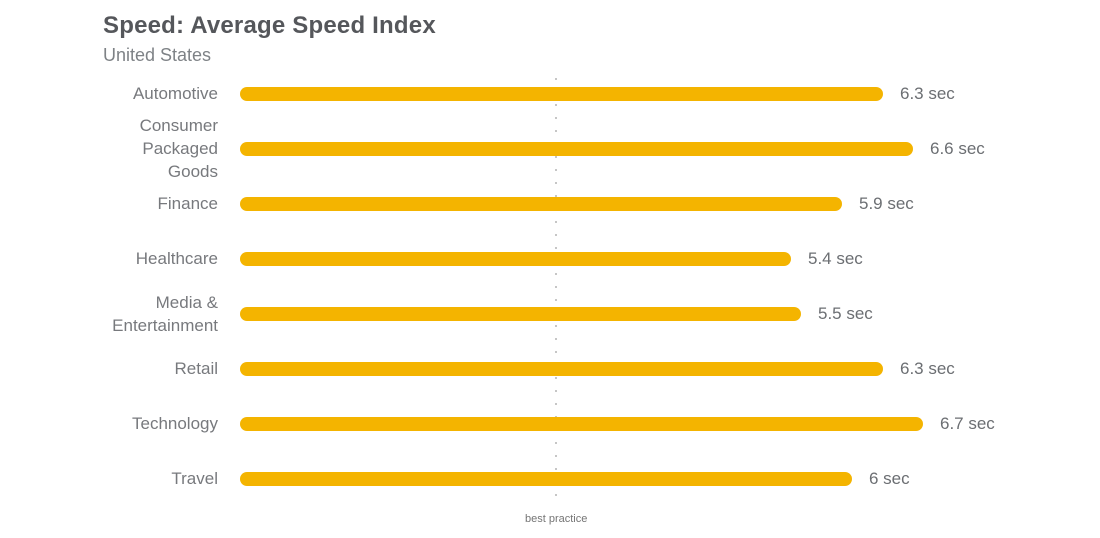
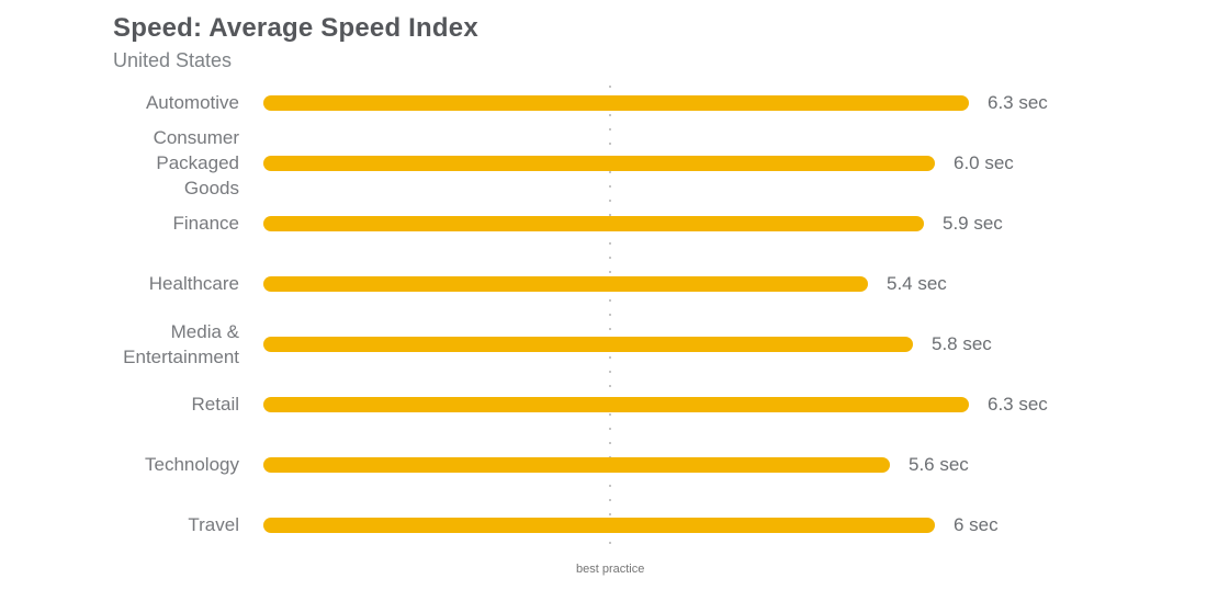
Consumer Packaged Goods: 6.6 -> 6.0
Media & Entertainment: 5.5 -> 5.8
Technology: 6.7 -> 5.6
